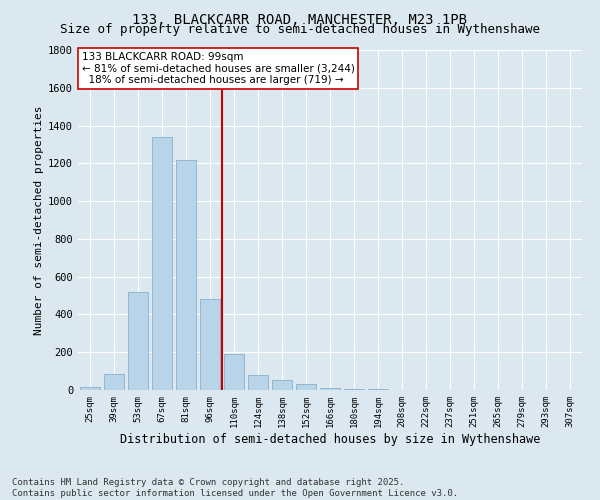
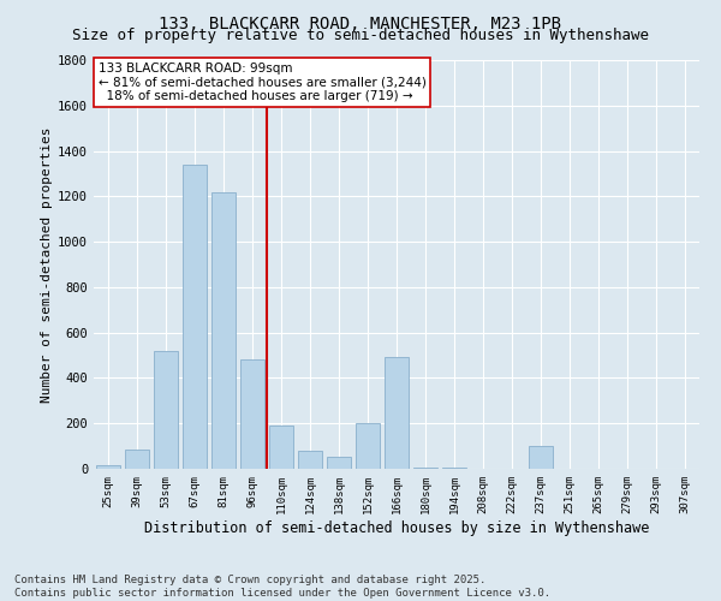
152sqm: 30 -> 200
166sqm: 10 -> 490
237sqm: 0 -> 100
